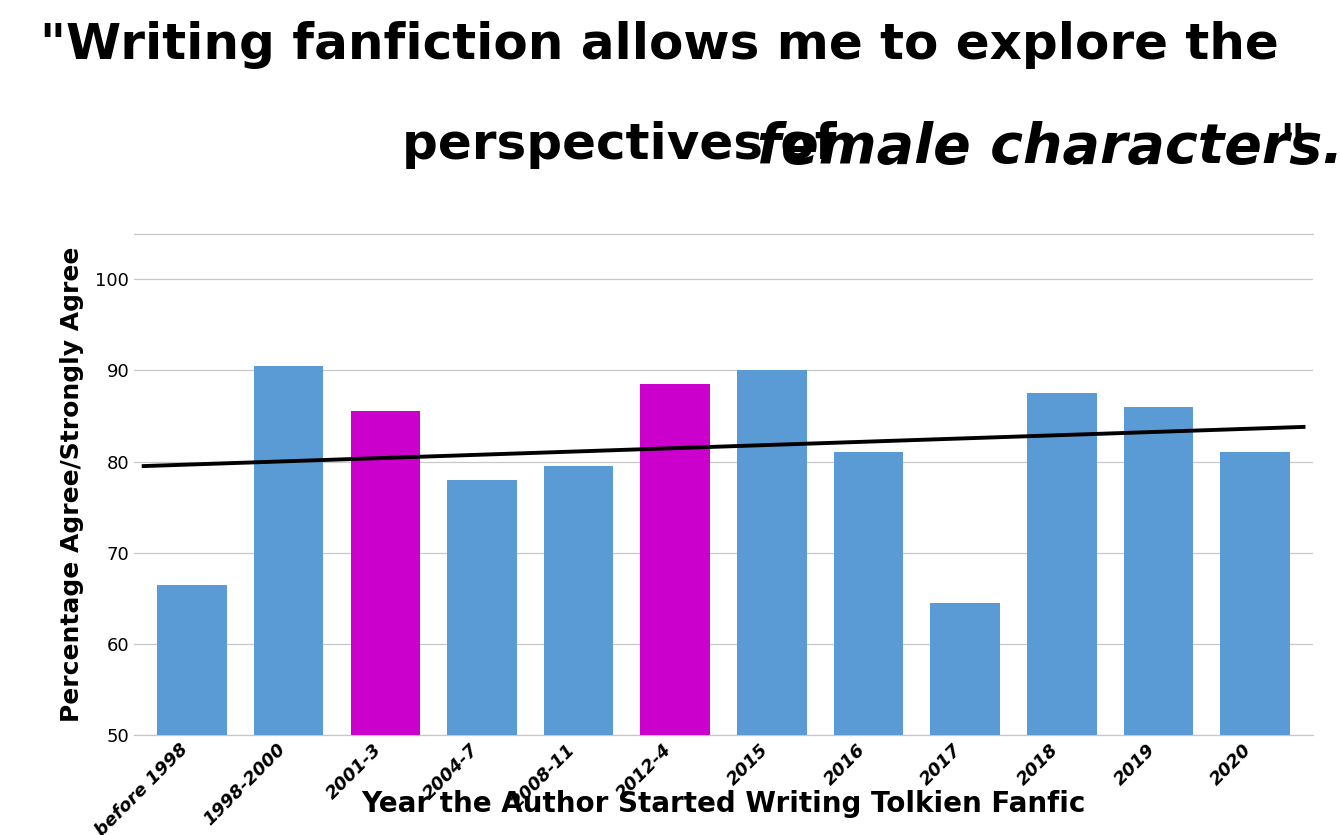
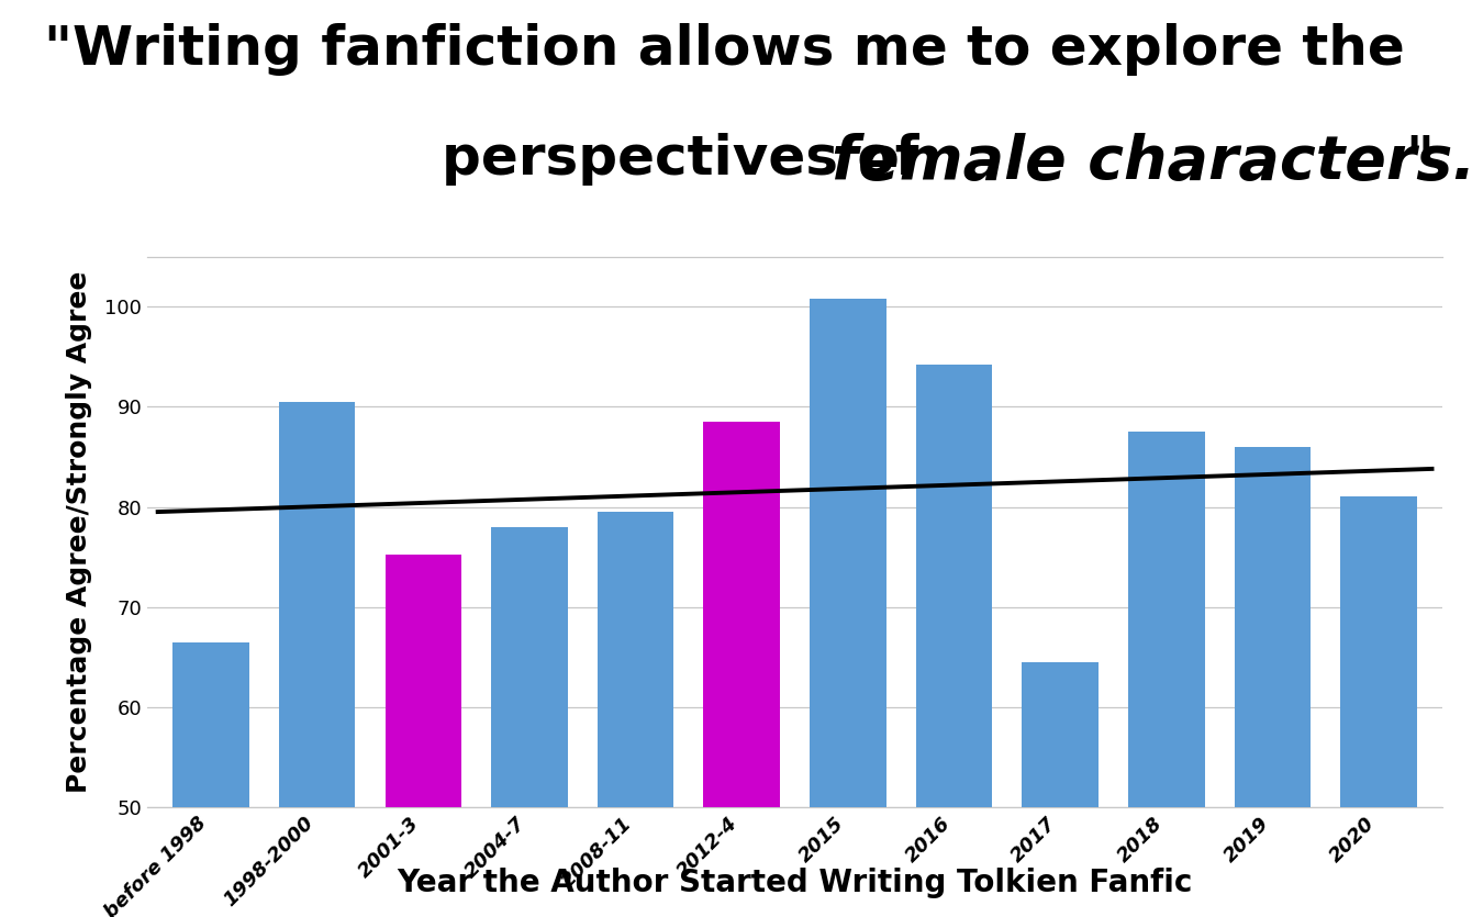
2001-3: 85.5 -> 75.2
2015: 90.0 -> 100.8
2016: 81.0 -> 94.2
